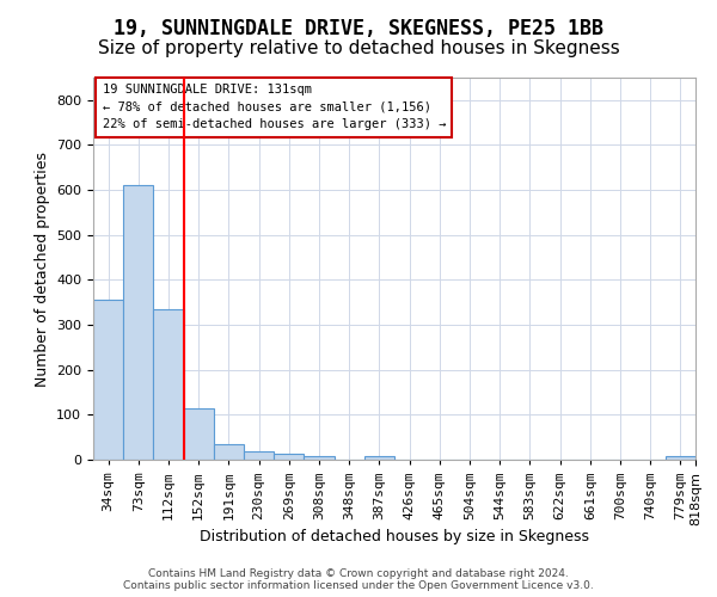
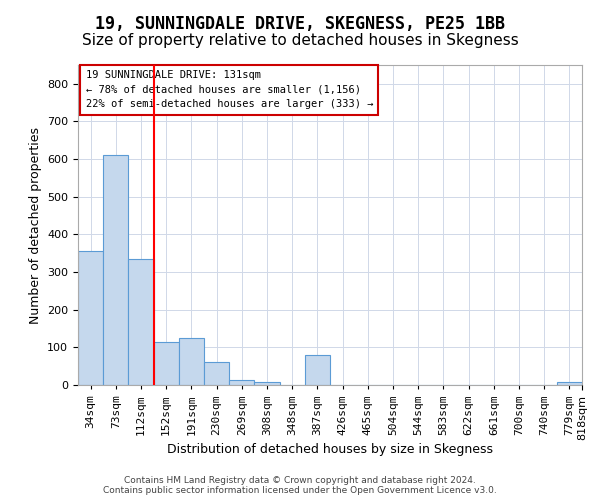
191sqm: 35 -> 125
230sqm: 18 -> 60
387sqm: 8 -> 80
